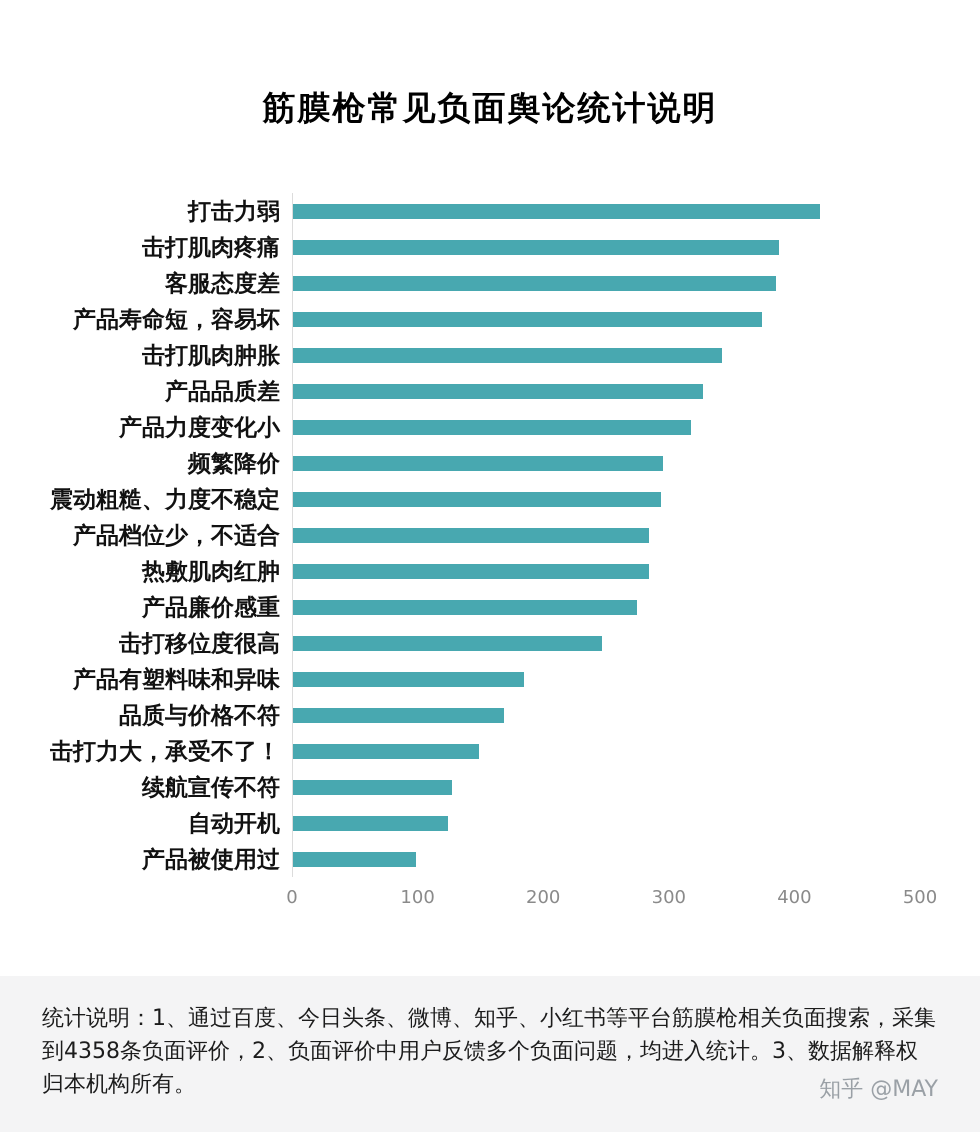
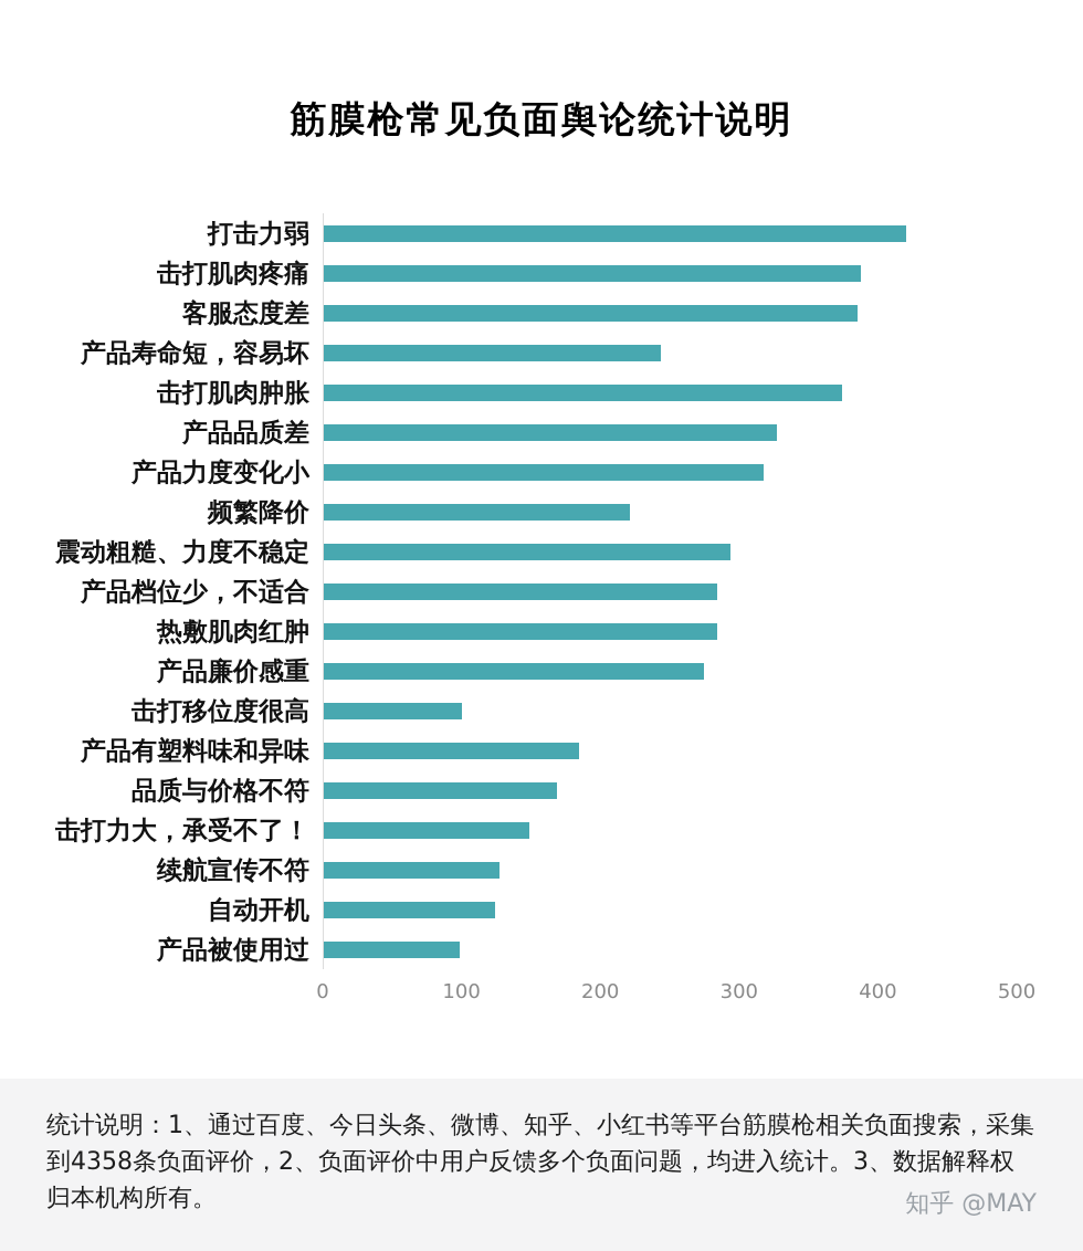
产品寿命短，容易坏: 374 -> 244
击打肌肉肿胀: 342 -> 374
频繁降价: 295 -> 221
击打移位度很高: 247 -> 100
